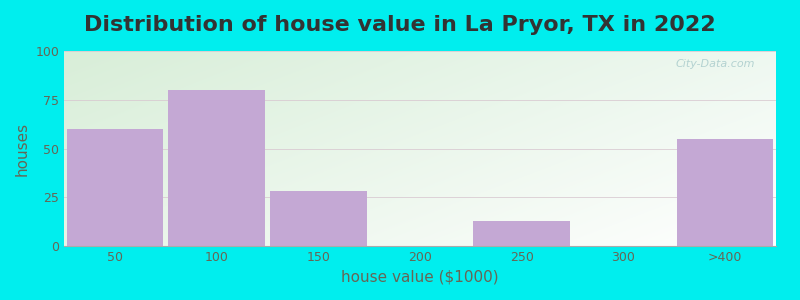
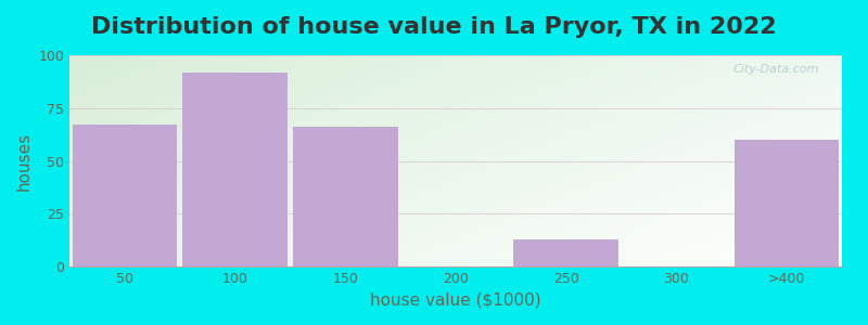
50: 60 -> 67
100: 80 -> 92
150: 28 -> 66
>400: 55 -> 60
